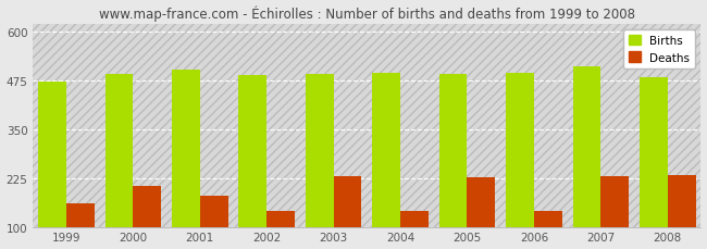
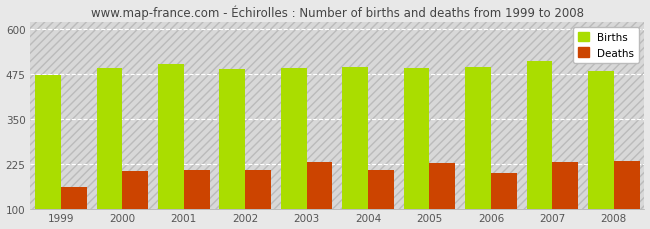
Deaths/2001: 180 -> 207
Deaths/2002: 140 -> 207
Deaths/2004: 140 -> 207
Deaths/2006: 140 -> 200
